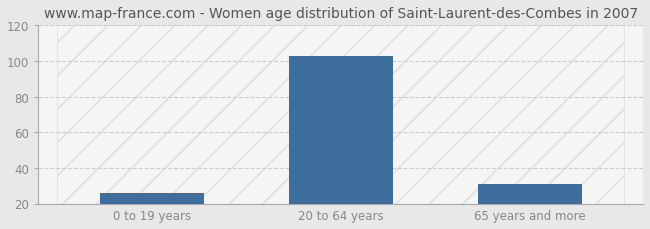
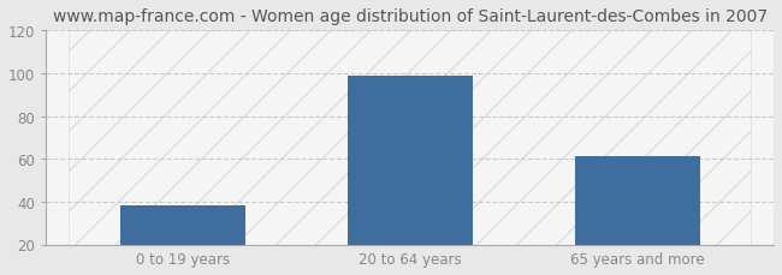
0 to 19 years: 26 -> 38
20 to 64 years: 103 -> 99
65 years and more: 31 -> 61
